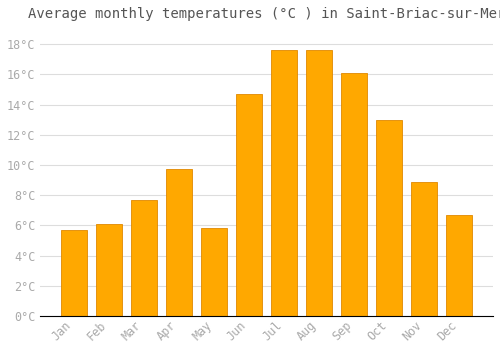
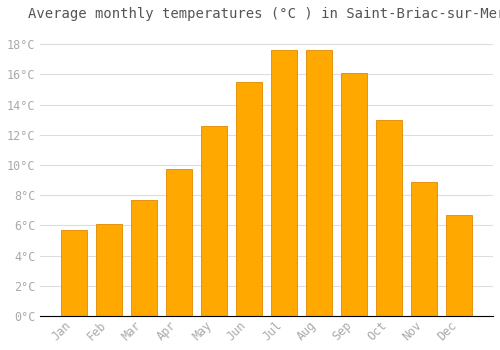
May: 5.8°C -> 12.6°C
Jun: 14.7°C -> 15.5°C
